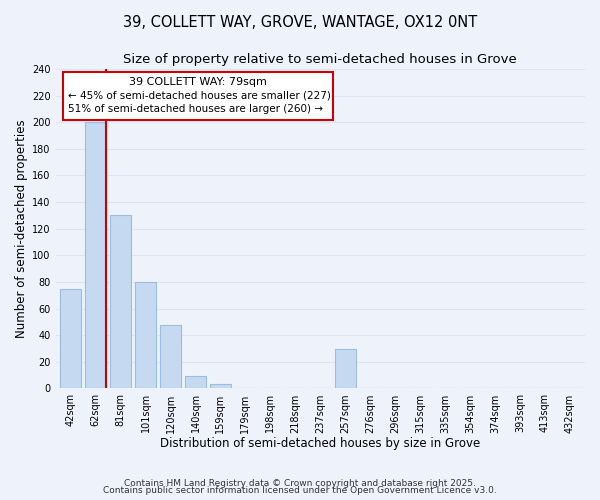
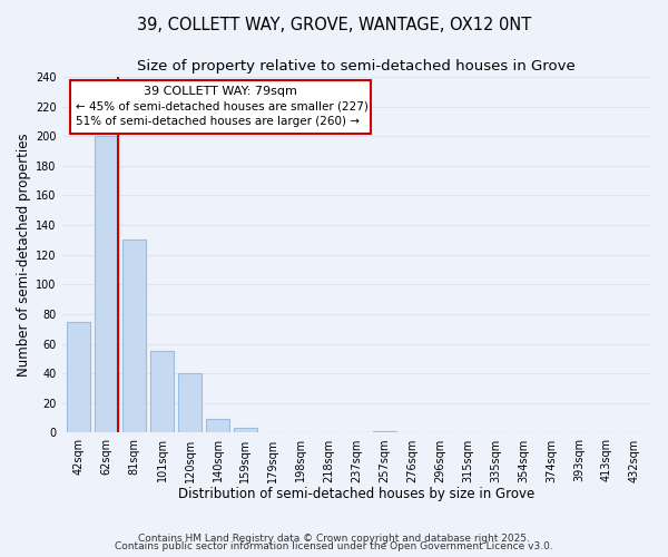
101sqm: 80 -> 55
120sqm: 48 -> 40
257sqm: 30 -> 1
